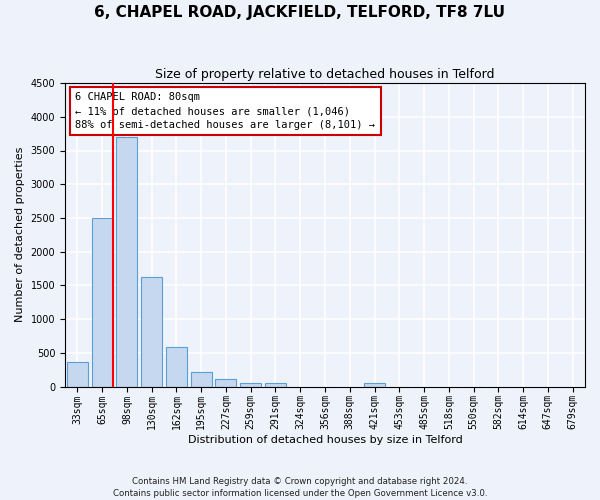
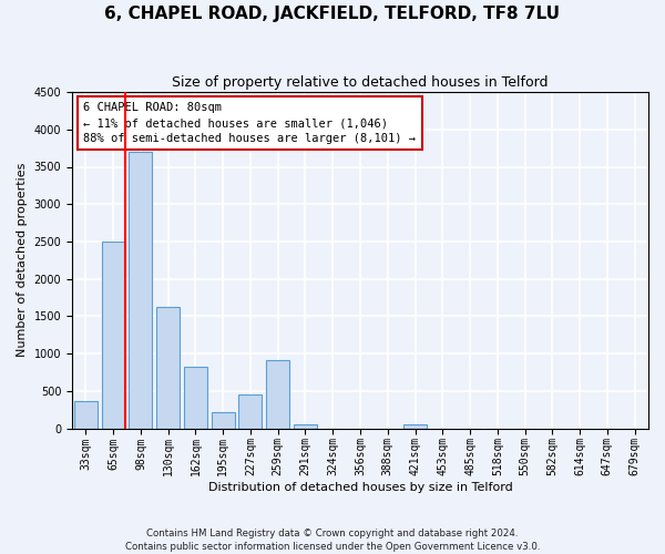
162sqm: 590 -> 820
227sqm: 100 -> 460
259sqm: 60 -> 920
